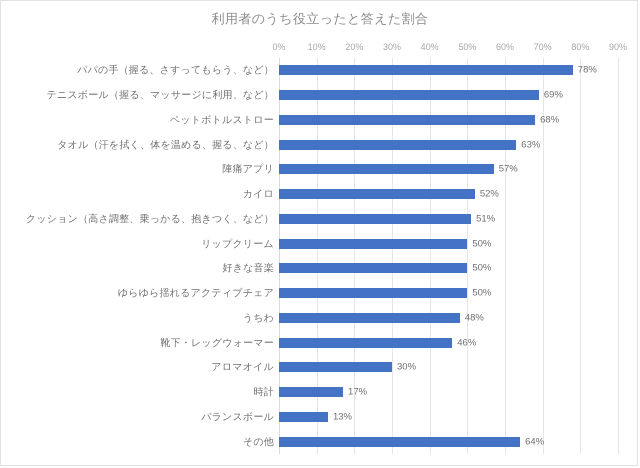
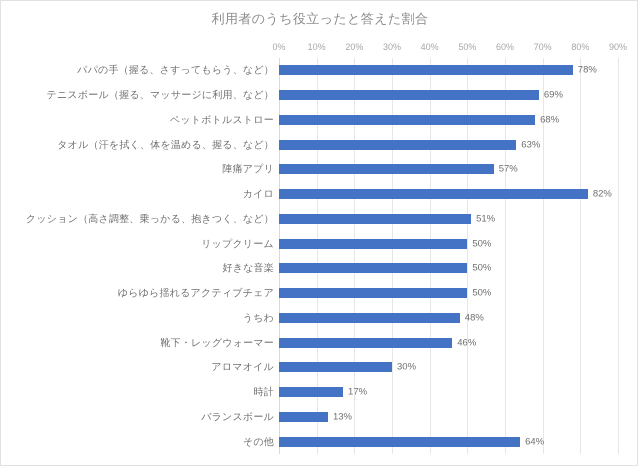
カイロ: 52% -> 82%
